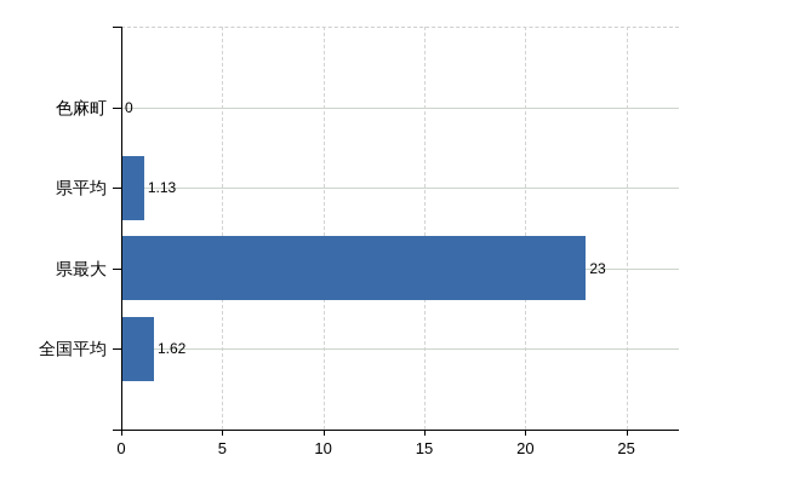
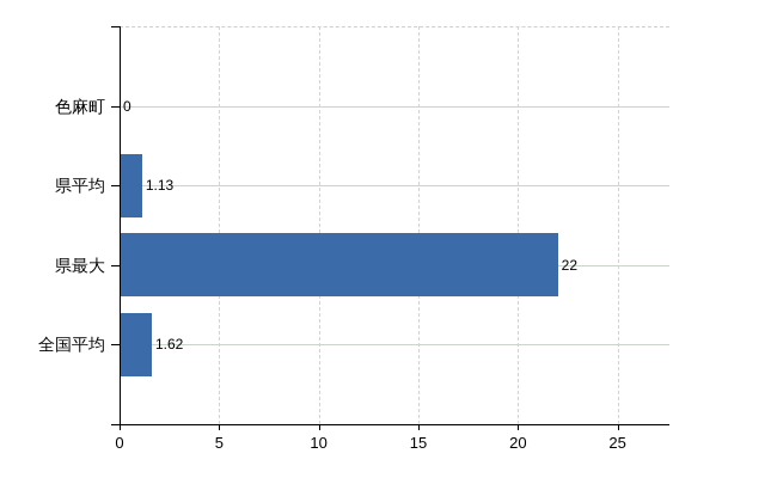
県最大: 23 -> 22
